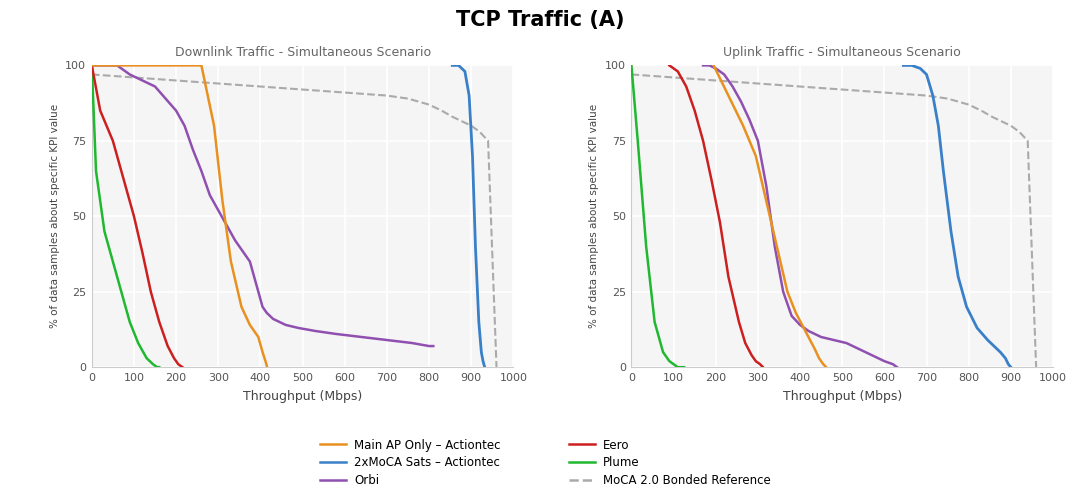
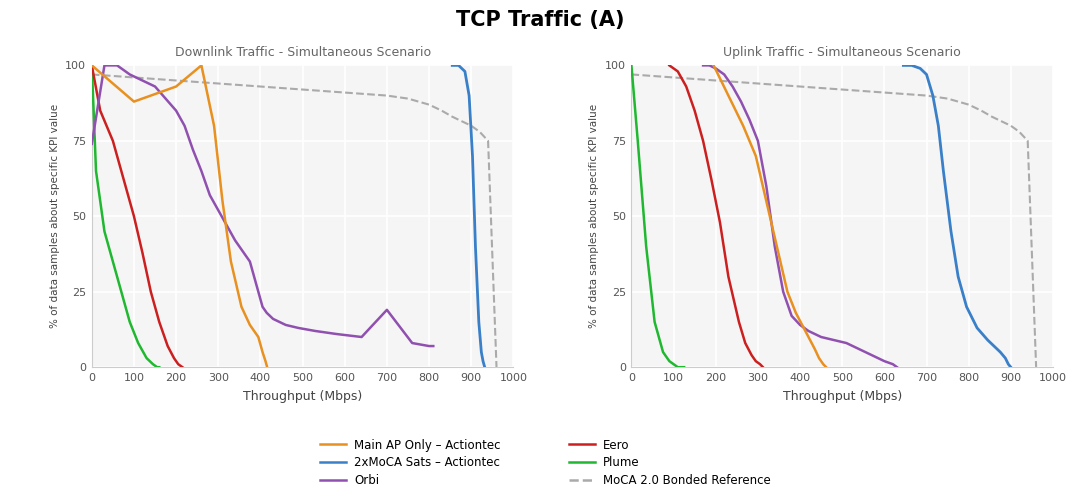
Downlink Traffic - Simultaneous Scenario/Orbi/0: 100 -> 74
Downlink Traffic - Simultaneous Scenario/Main AP Only – Actiontec/100: 100 -> 88
Downlink Traffic - Simultaneous Scenario/Main AP Only – Actiontec/200: 100 -> 93
Downlink Traffic - Simultaneous Scenario/Orbi/700: 9 -> 19
